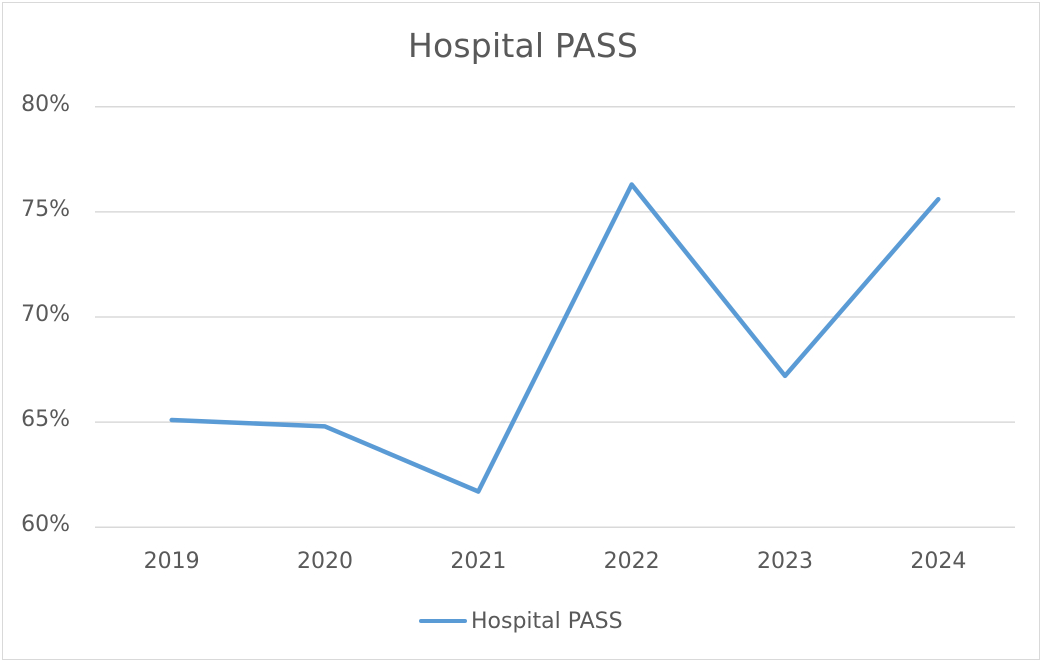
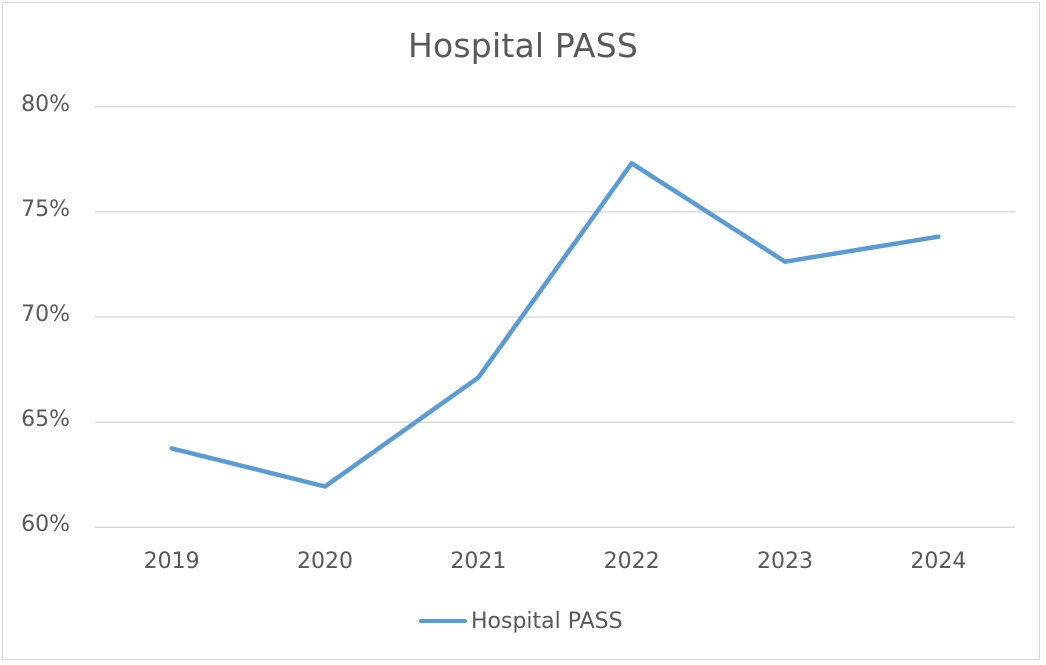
2019: 65.1% -> 63.8%
2020: 64.8% -> 61.9%
2021: 61.7% -> 67.1%
2022: 76.3% -> 77.3%
2023: 67.2% -> 72.6%
2024: 75.6% -> 73.8%
